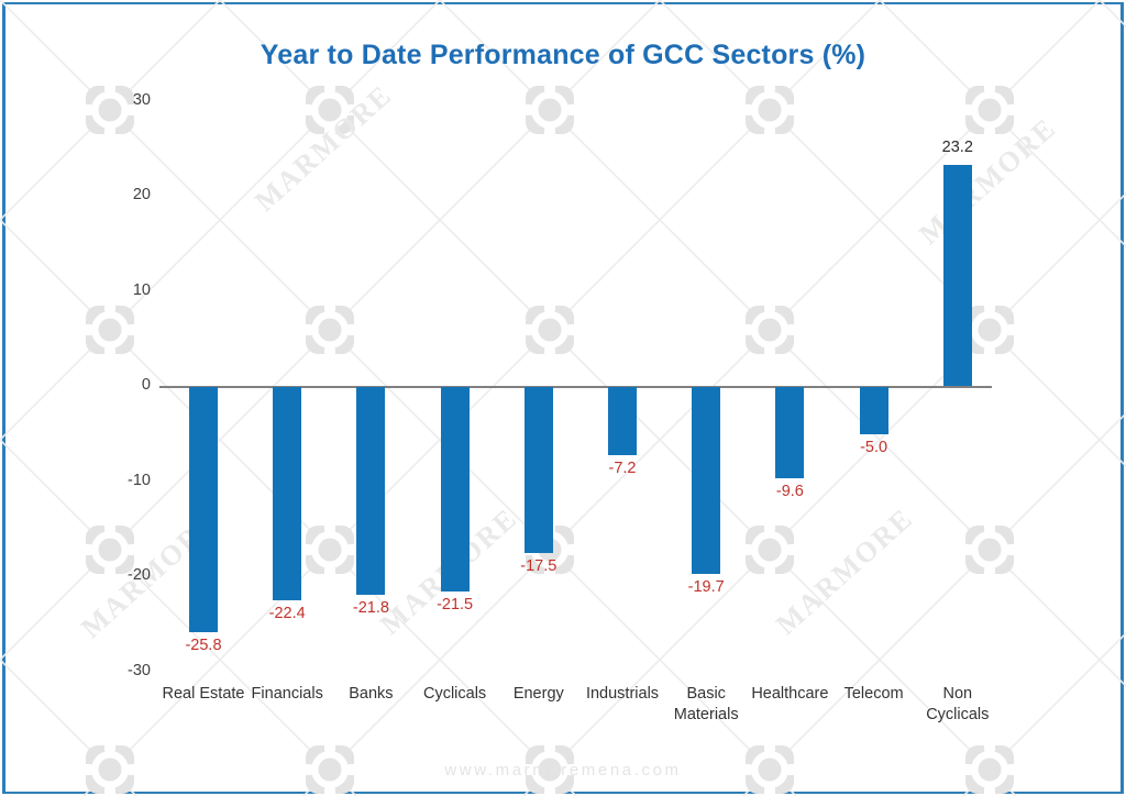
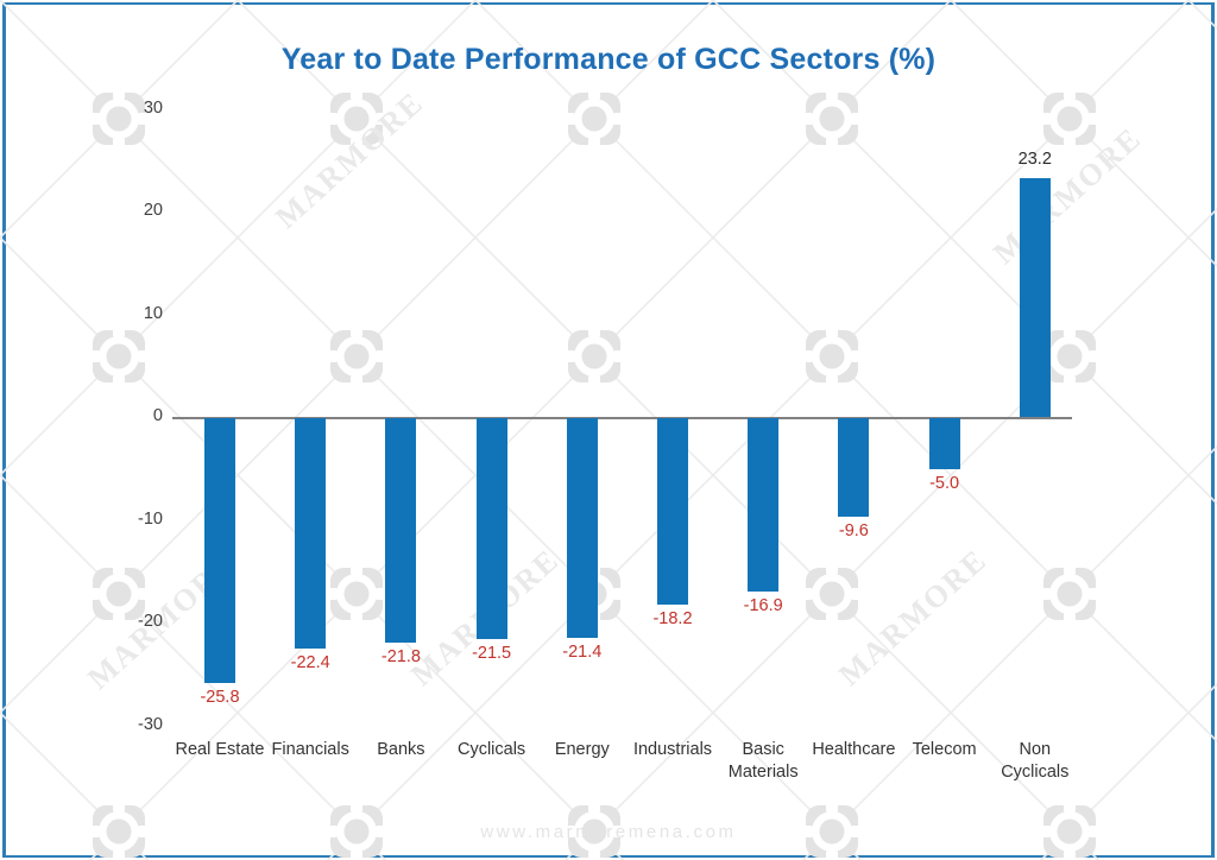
Energy: -17.5 -> -21.4
Industrials: -7.2 -> -18.2
Basic Materials: -19.7 -> -16.9
